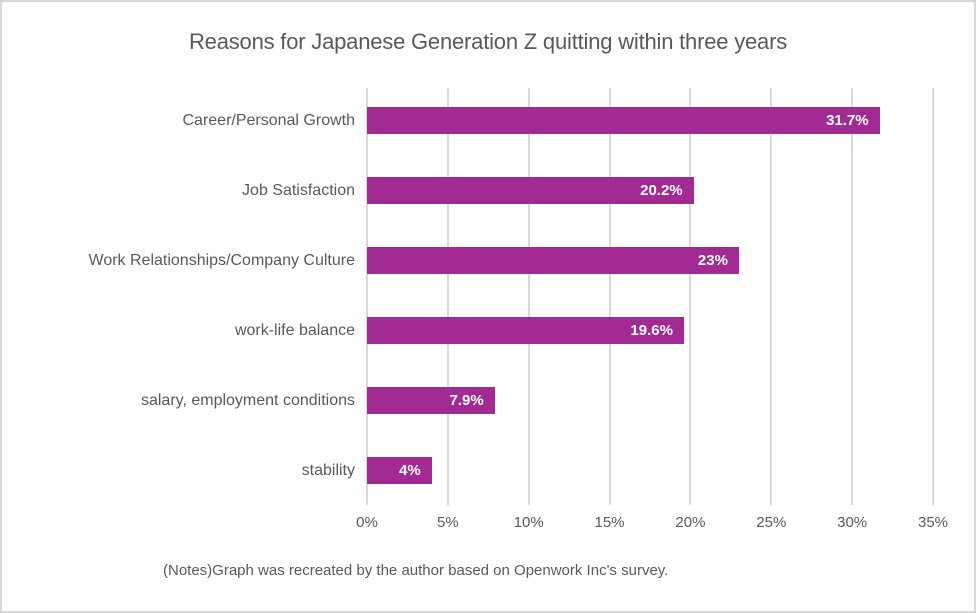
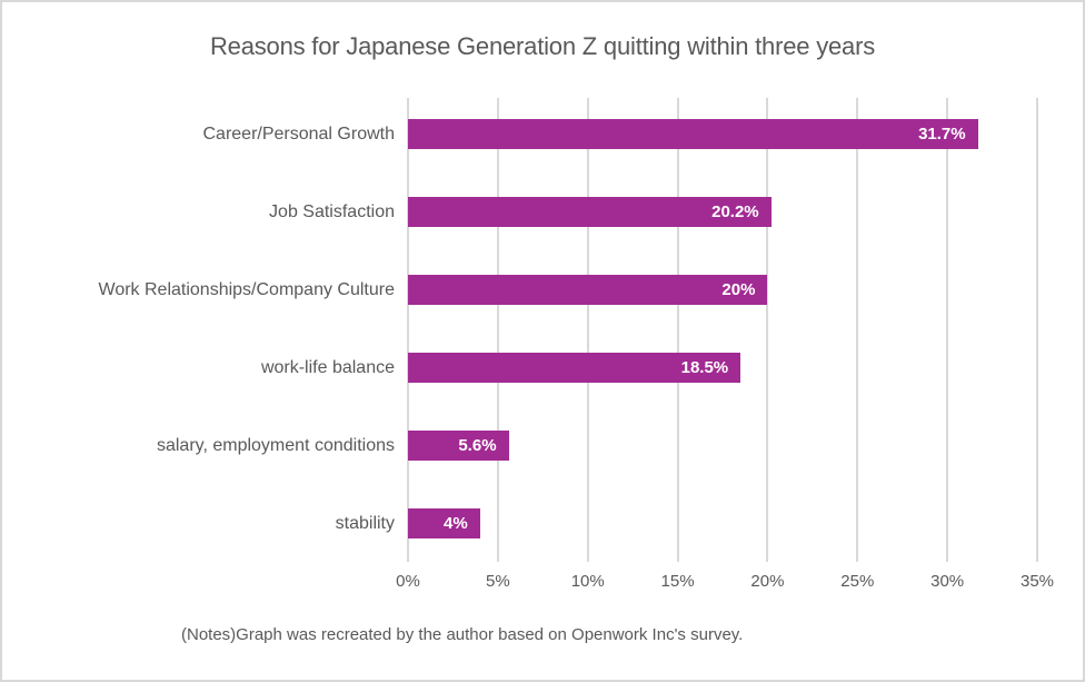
Work Relationships/Company Culture: 23% -> 20%
work-life balance: 19.6% -> 18.5%
salary, employment conditions: 7.9% -> 5.6%
